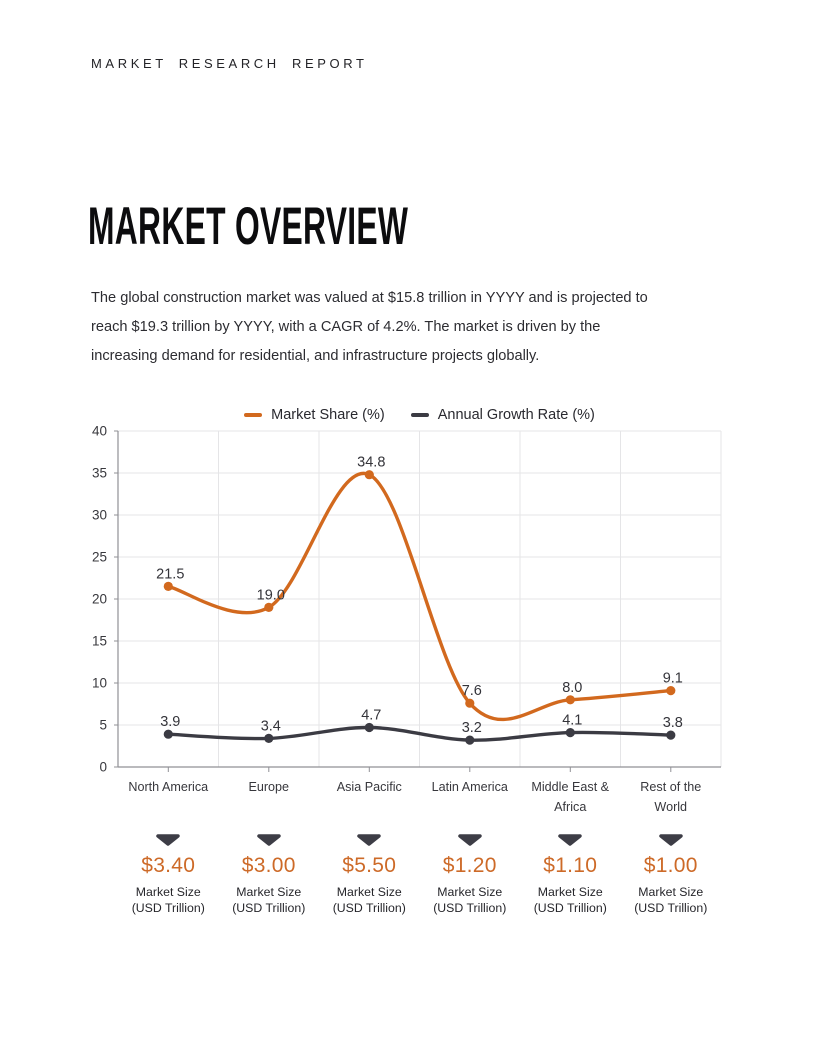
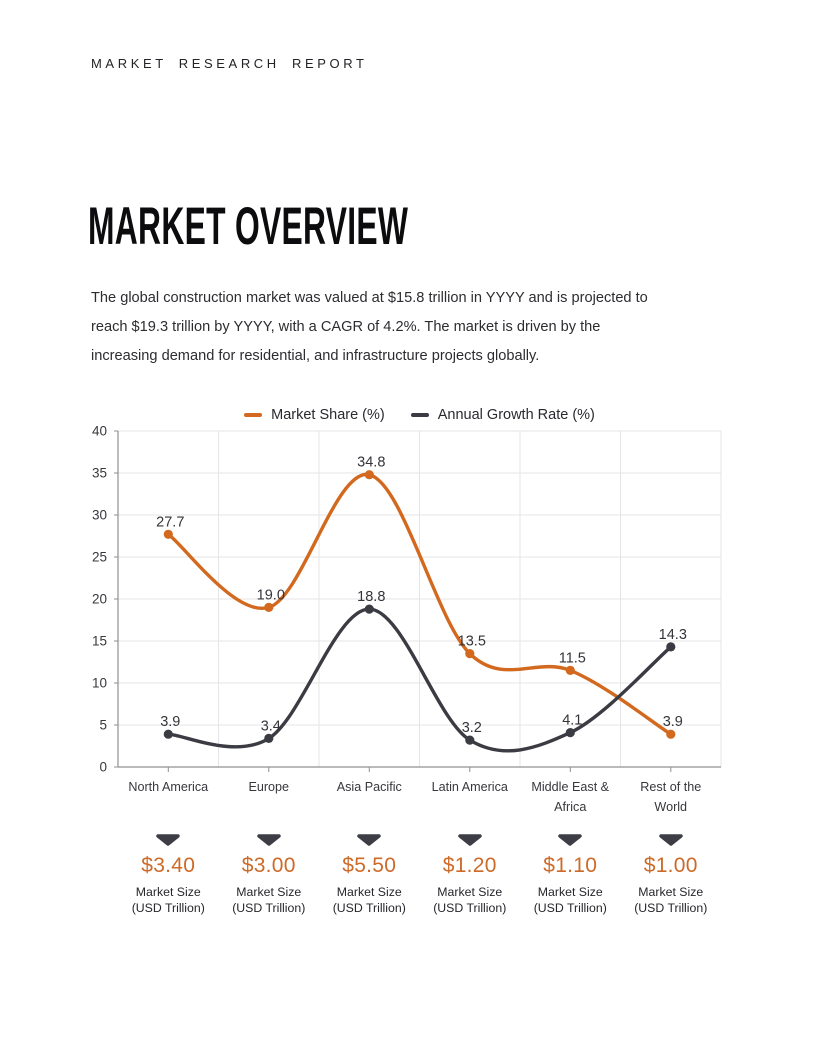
Market Share (%)/North America: 21.5 -> 27.7
Annual Growth Rate (%)/Asia Pacific: 4.7 -> 18.8
Market Share (%)/Latin America: 7.6 -> 13.5
Market Share (%)/Middle East & Africa: 8.0 -> 11.5
Market Share (%)/Rest of the World: 9.1 -> 3.9
Annual Growth Rate (%)/Rest of the World: 3.8 -> 14.3
